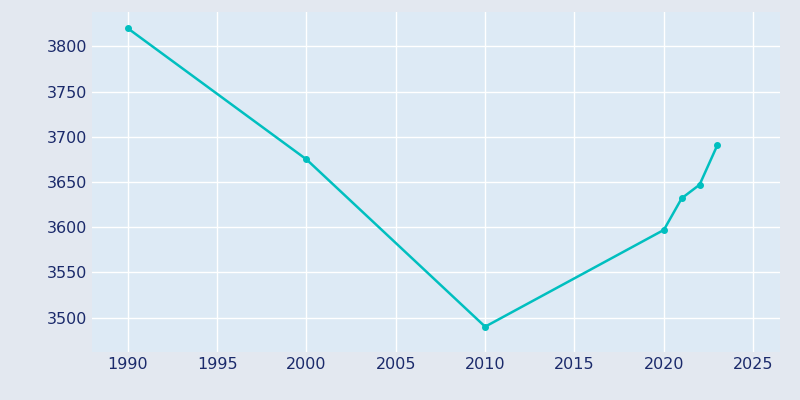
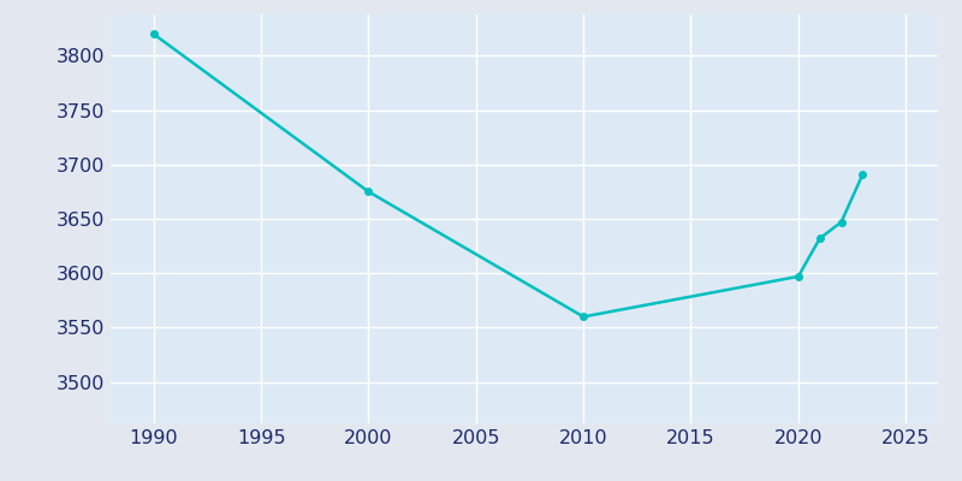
2010: 3490 -> 3560
